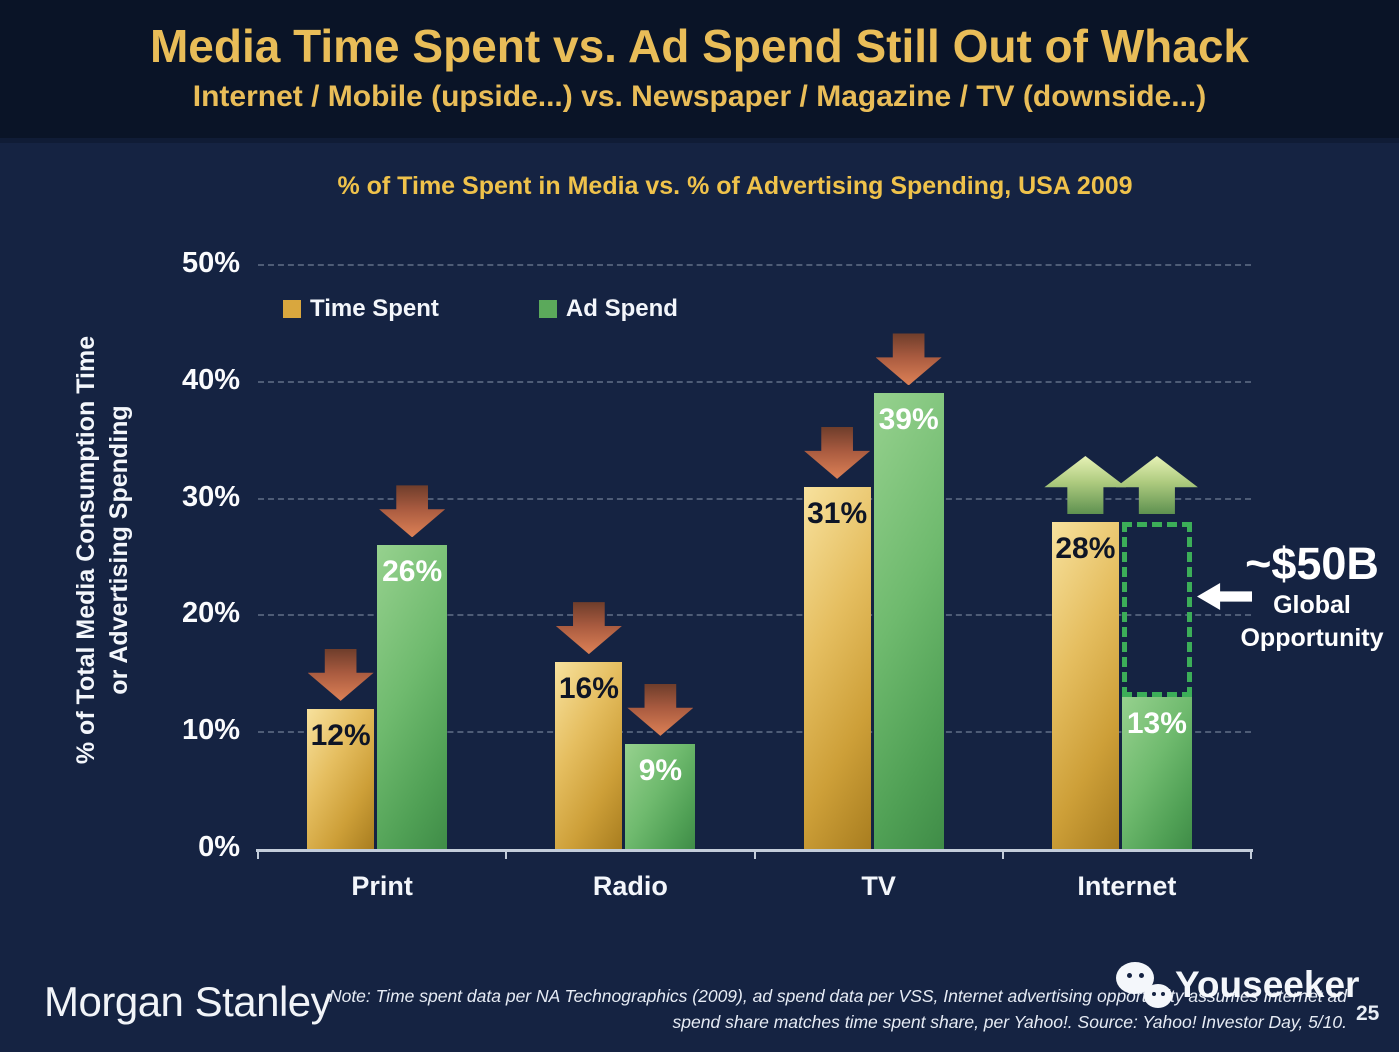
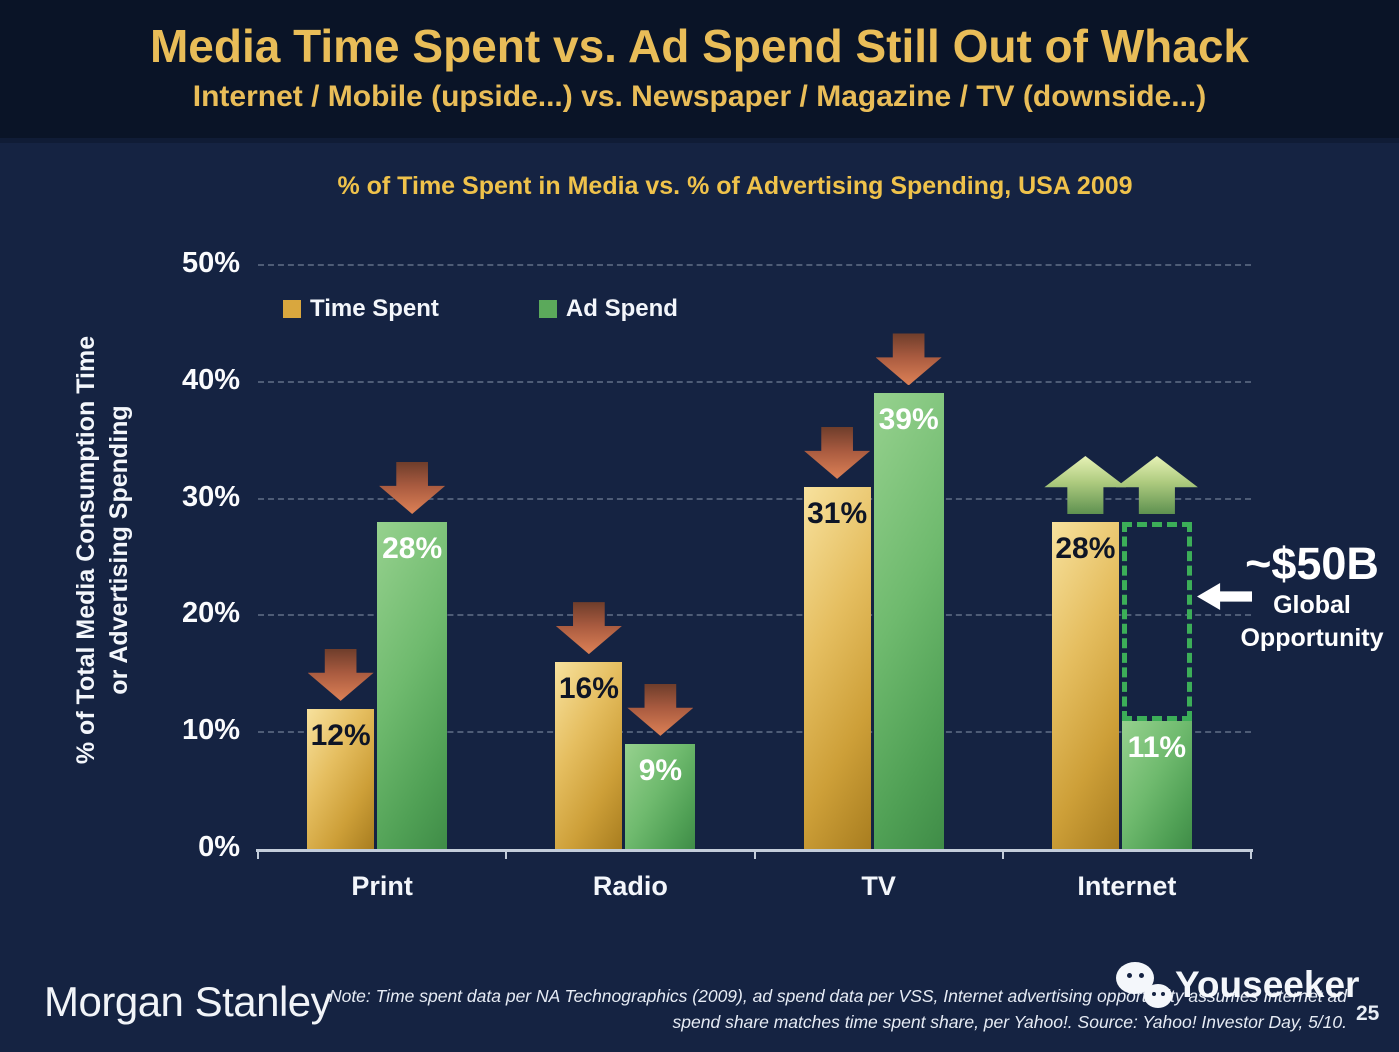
Ad Spend/Print: 26% -> 28%
Ad Spend/Internet: 13% -> 11%
